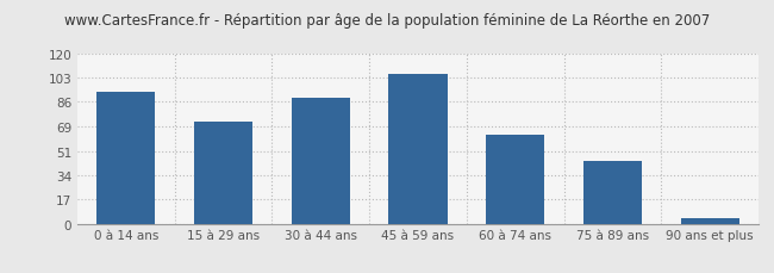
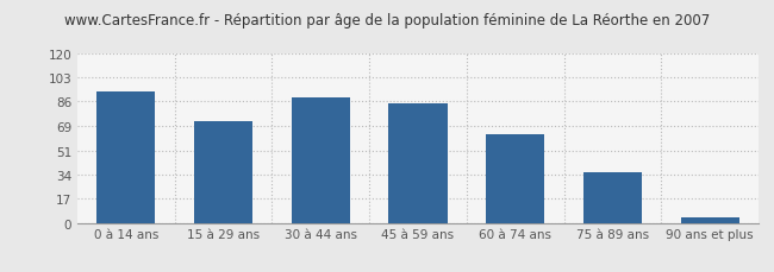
45 à 59 ans: 106 -> 85
75 à 89 ans: 44 -> 36
